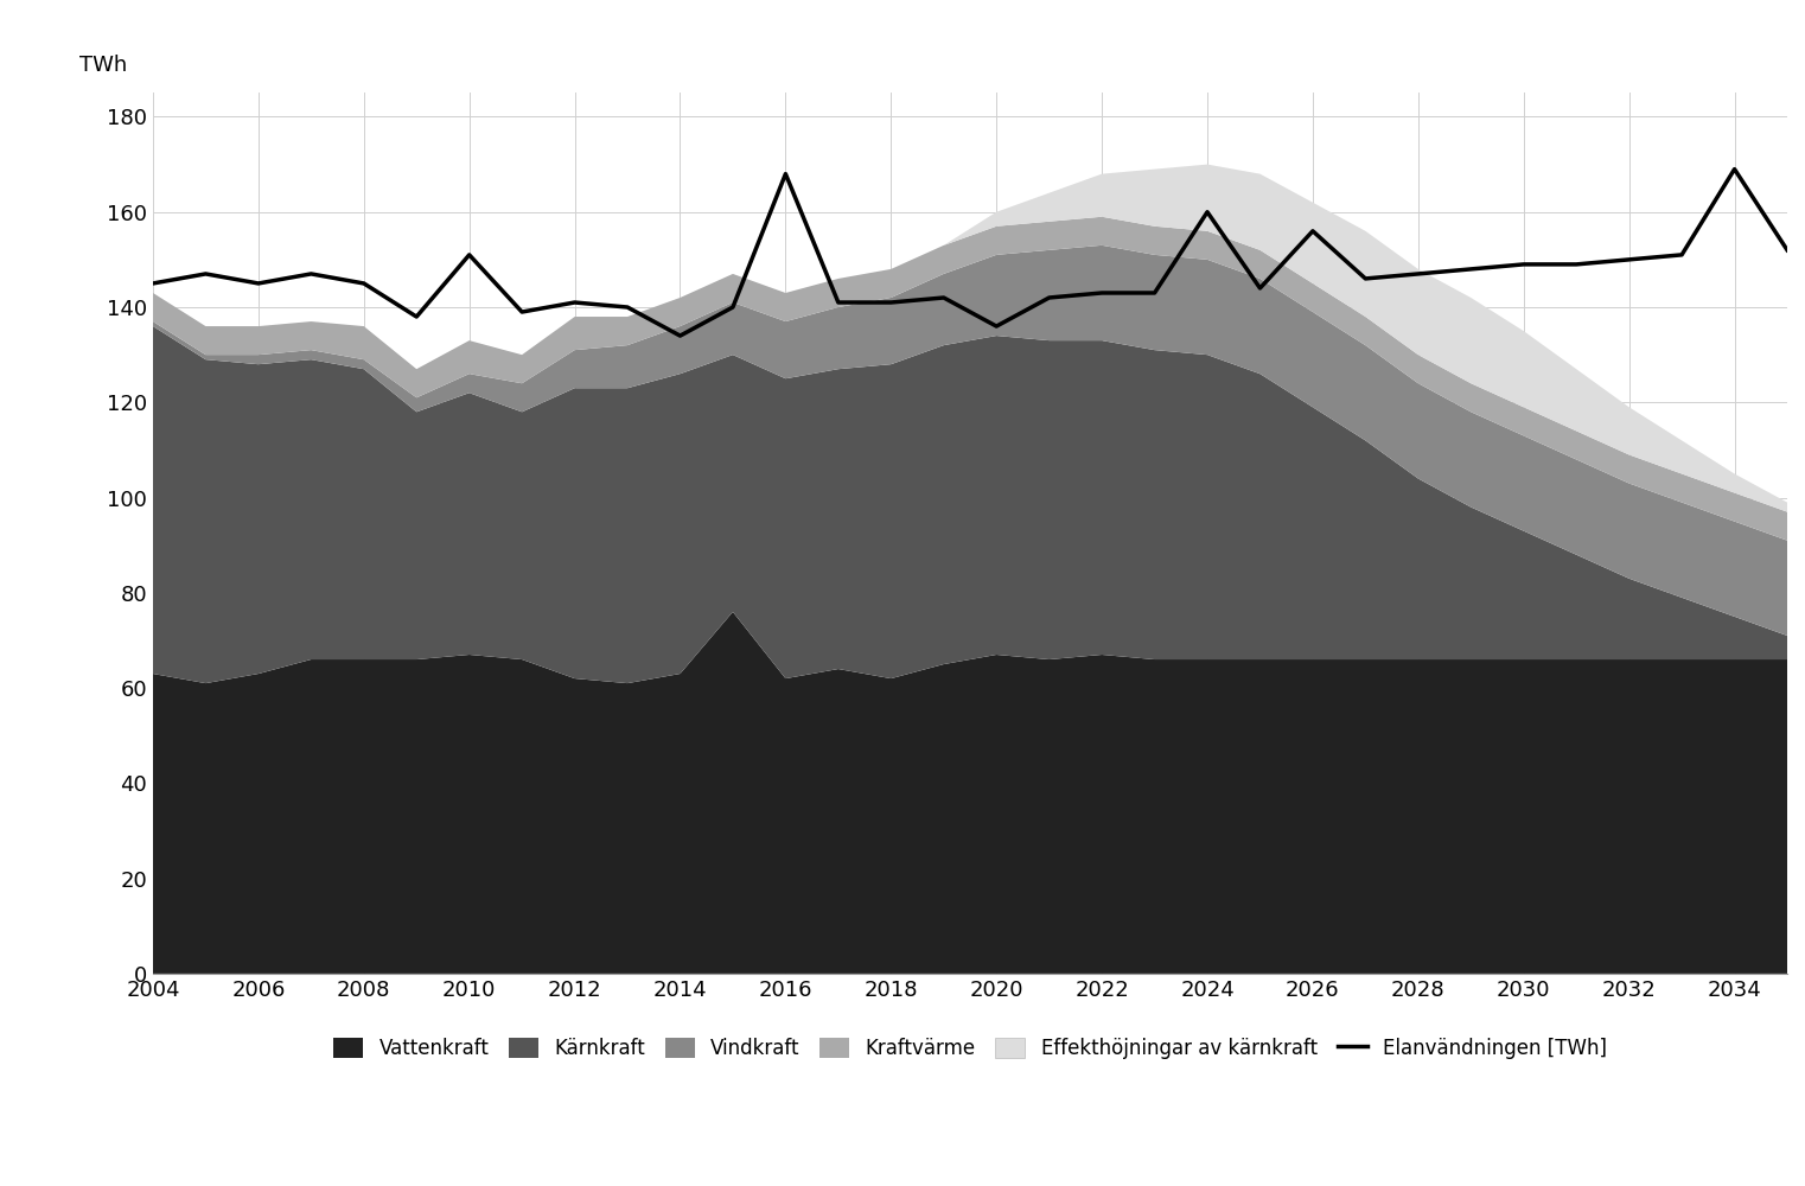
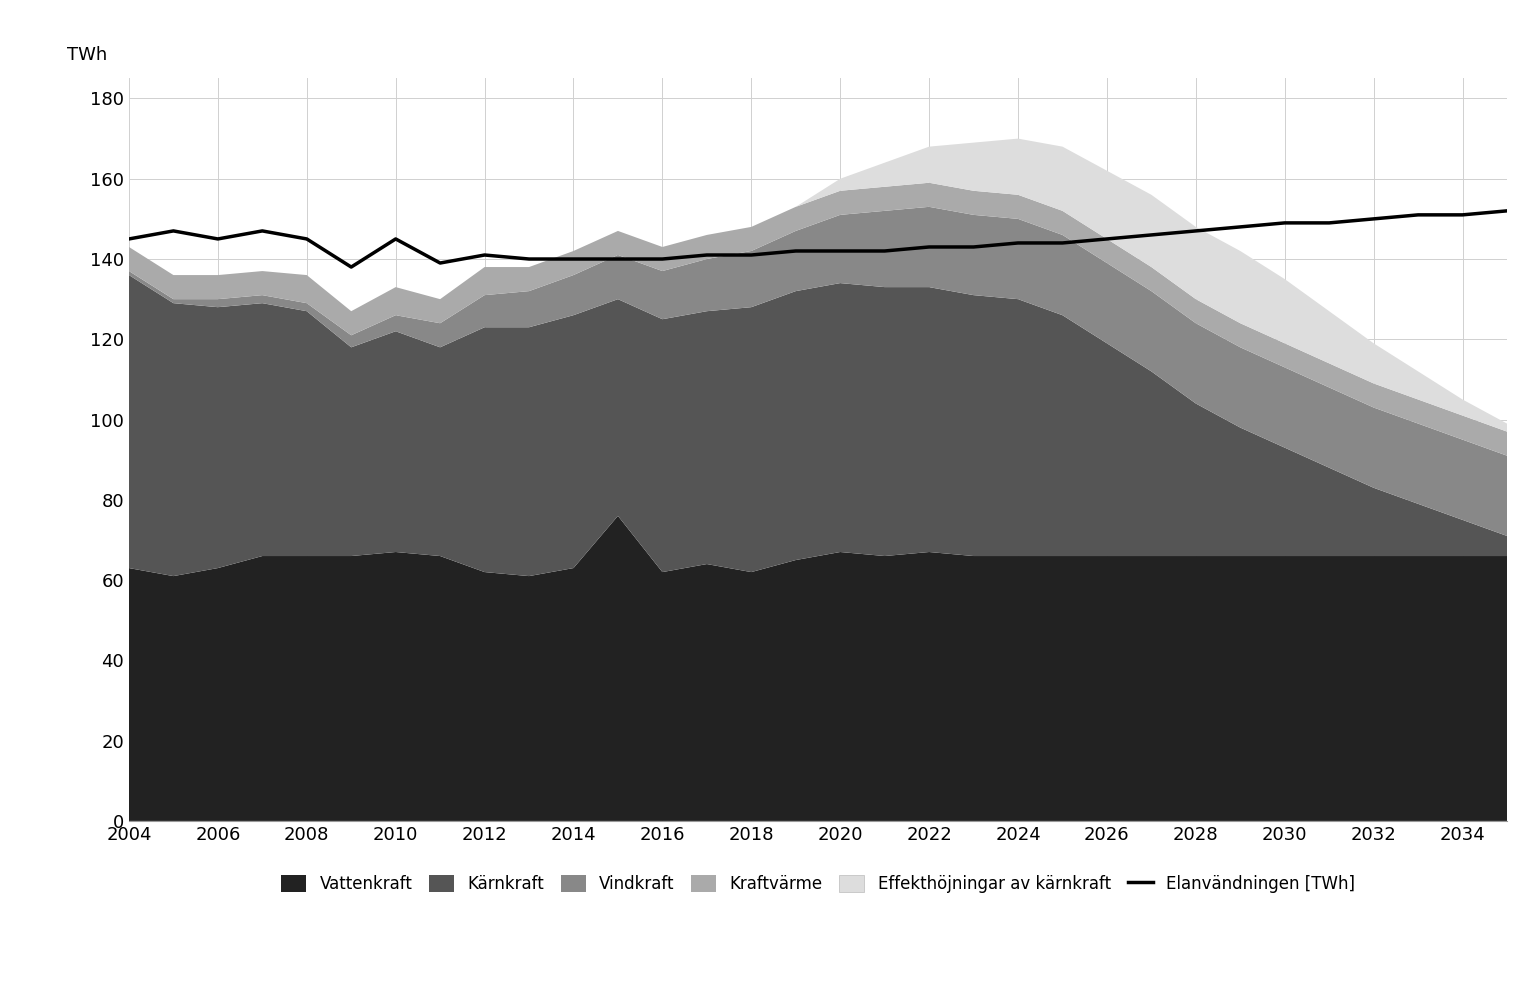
Elanvändningen [TWh]/2010: 151 -> 145
Elanvändningen [TWh]/2014: 134 -> 140
Elanvändningen [TWh]/2016: 168 -> 140
Elanvändningen [TWh]/2020: 136 -> 142
Elanvändningen [TWh]/2024: 160 -> 144
Elanvändningen [TWh]/2026: 156 -> 145
Elanvändningen [TWh]/2034: 169 -> 151
